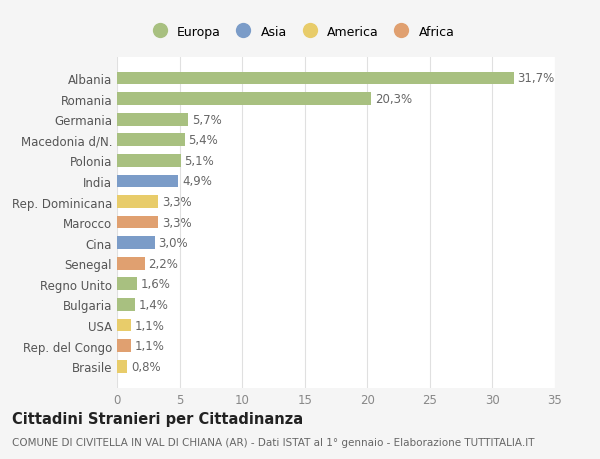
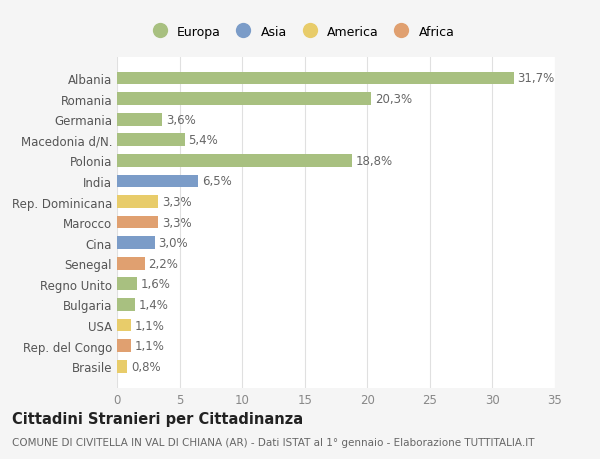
Germania: 5,7% -> 3,6%
Polonia: 5,1% -> 18,8%
India: 4,9% -> 6,5%
